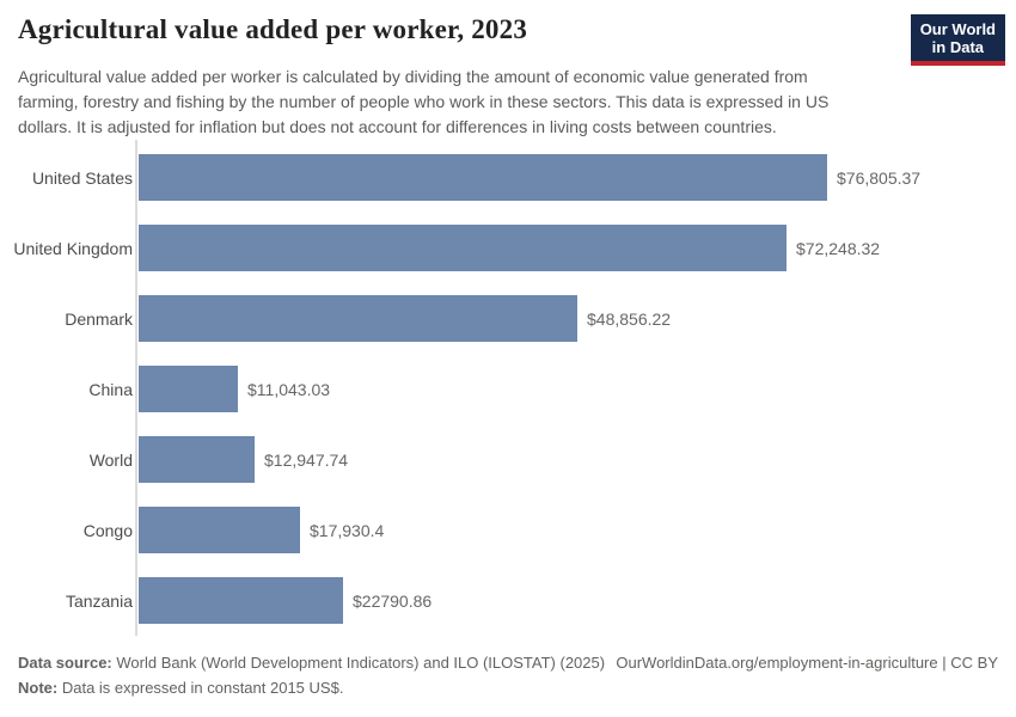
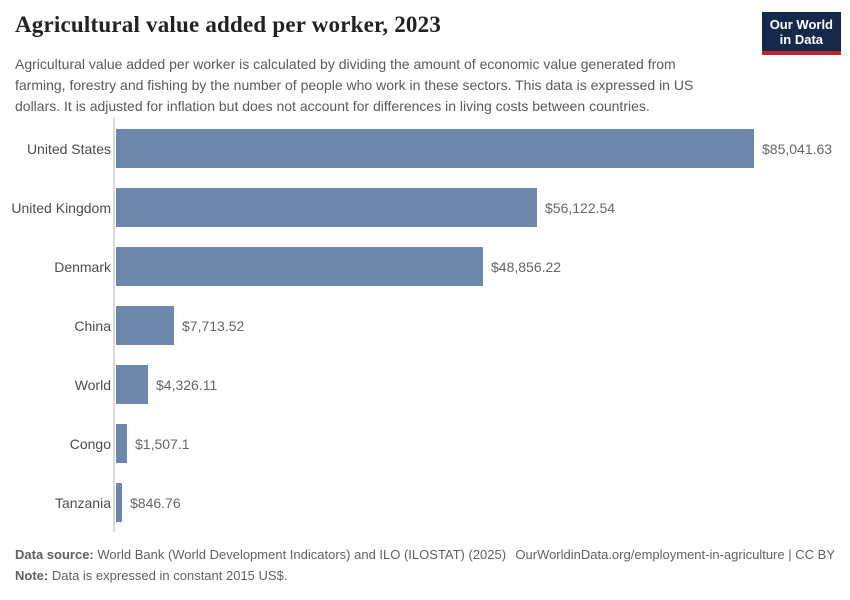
United States: $76,805.37 -> $85,041.63
United Kingdom: $72,248.32 -> $56,122.54
China: $11,043.03 -> $7,713.52
World: $12,947.74 -> $4,326.11
Congo: $17,930.4 -> $1,507.1
Tanzania: $22790.86 -> $846.76
